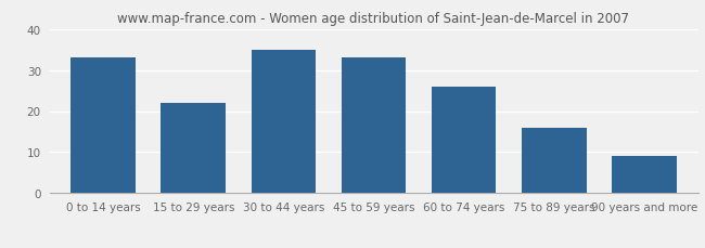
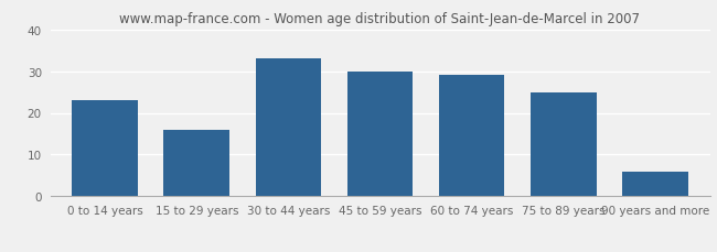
0 to 14 years: 33 -> 23
15 to 29 years: 22 -> 16
30 to 44 years: 35 -> 33
45 to 59 years: 33 -> 30
60 to 74 years: 26 -> 29
75 to 89 years: 16 -> 25
90 years and more: 9 -> 6
